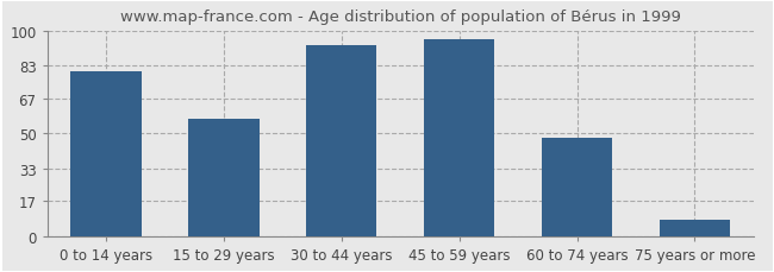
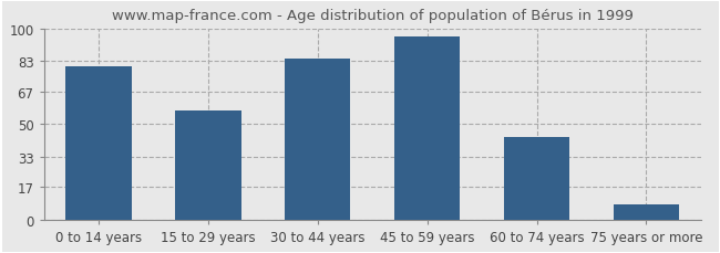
30 to 44 years: 93 -> 84
60 to 74 years: 48 -> 43
